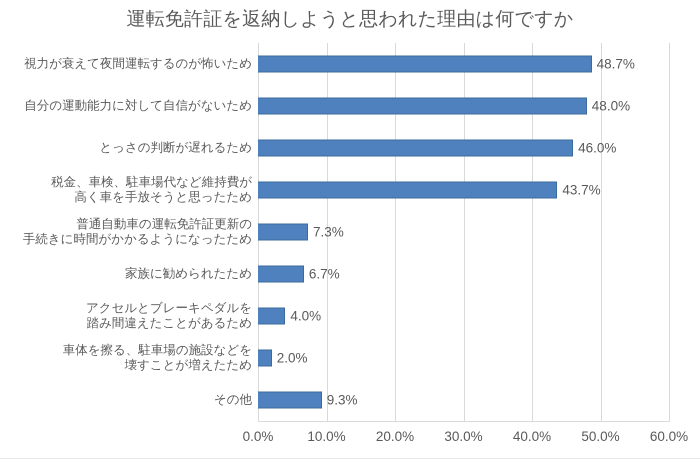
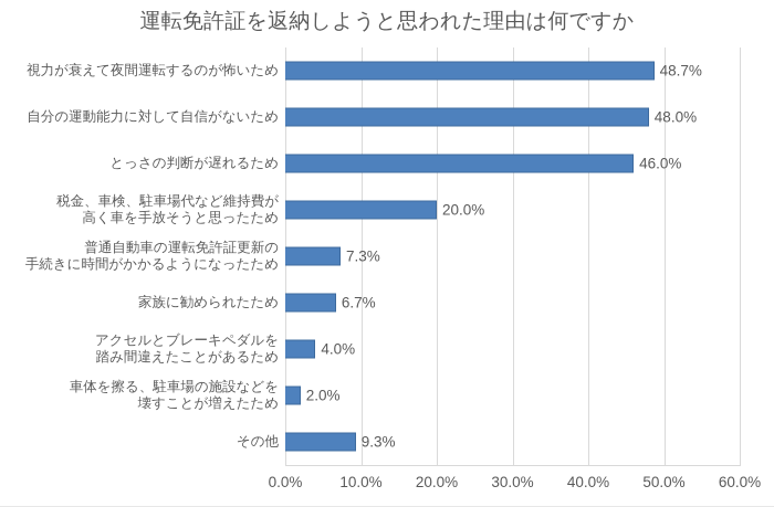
税金、車検、駐車場代など維持費が 高く車を手放そうと思ったため: 43.7% -> 20.0%
